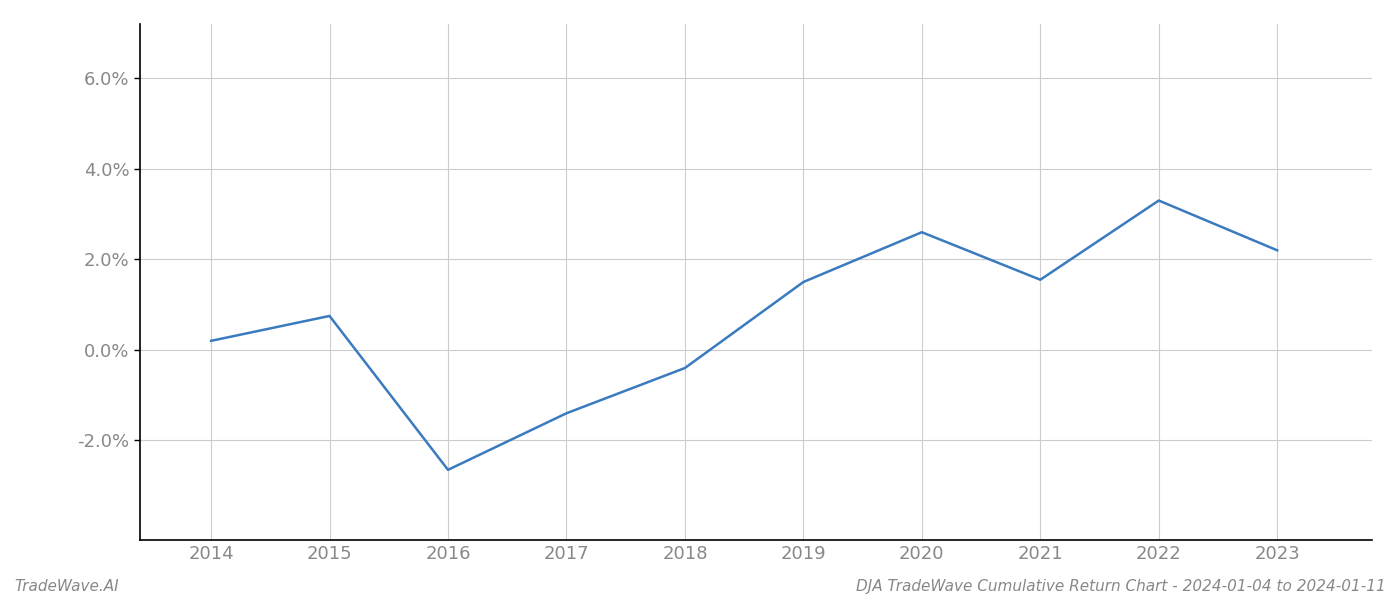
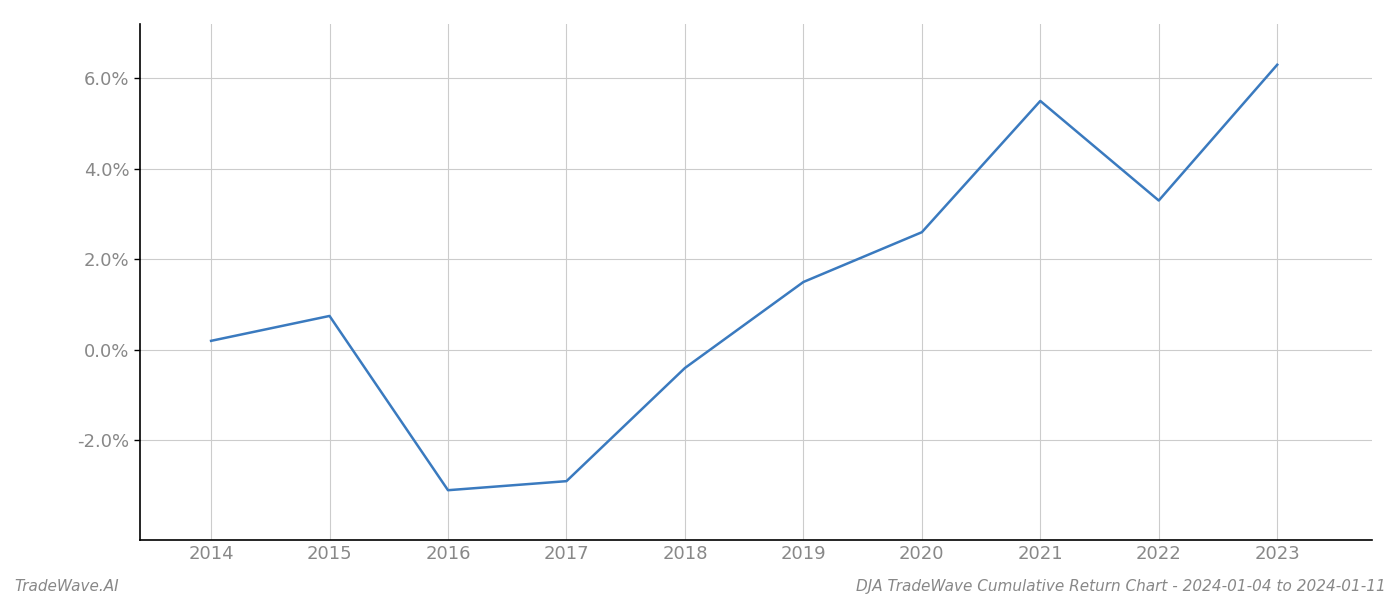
2016: -2.65% -> -3.10%
2017: -1.40% -> -2.90%
2021: 1.55% -> 5.50%
2023: 2.20% -> 6.30%
